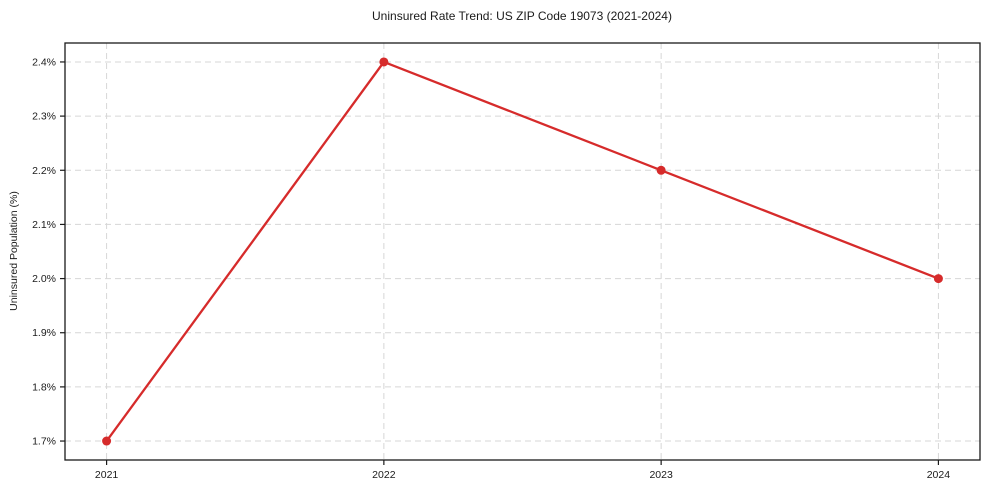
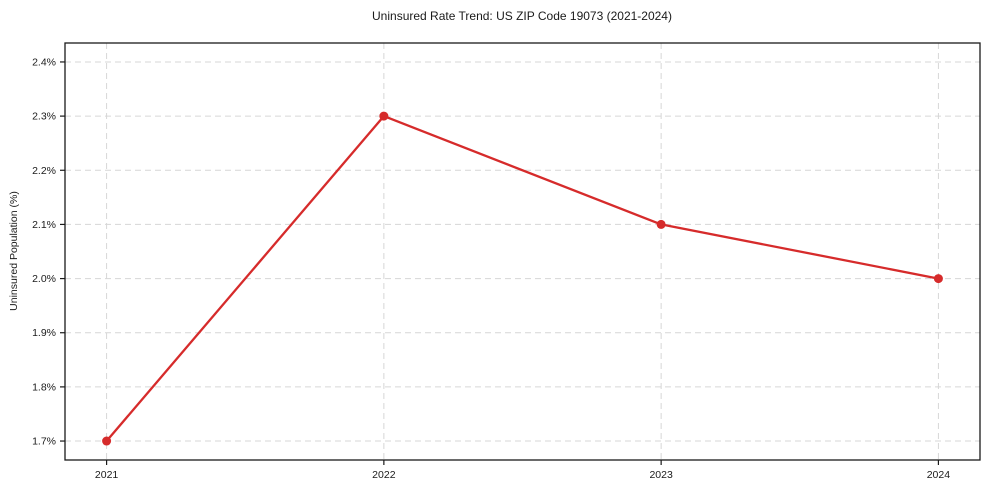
2022: 2.4% -> 2.3%
2023: 2.2% -> 2.1%
